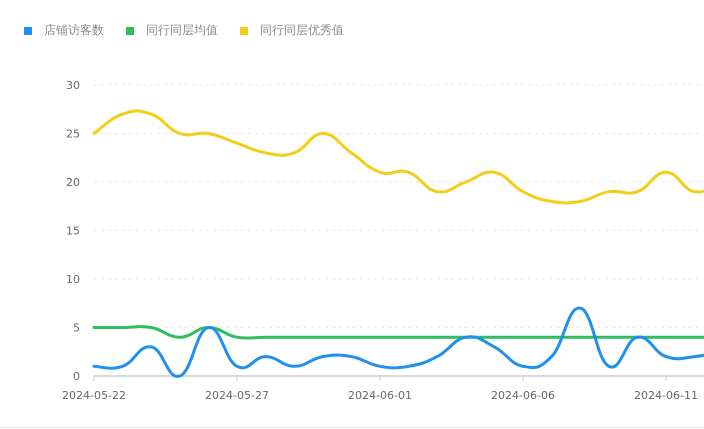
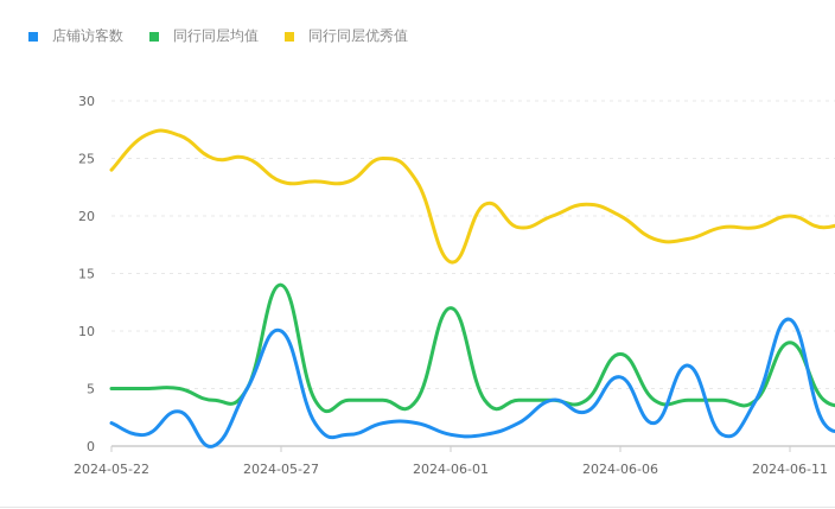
店铺访客数/2024-05-22: 1 -> 2
同行同层优秀值/2024-05-22: 25 -> 24
店铺访客数/2024-05-27: 1 -> 10
同行同层均值/2024-05-27: 4 -> 14
同行同层优秀值/2024-05-27: 24 -> 23
同行同层均值/2024-06-01: 4 -> 12
同行同层优秀值/2024-06-01: 21 -> 16
店铺访客数/2024-06-06: 1 -> 6
同行同层均值/2024-06-06: 4 -> 8
同行同层优秀值/2024-06-06: 19 -> 20
店铺访客数/2024-06-11: 2 -> 11
同行同层均值/2024-06-11: 4 -> 9
同行同层优秀值/2024-06-11: 21 -> 20
